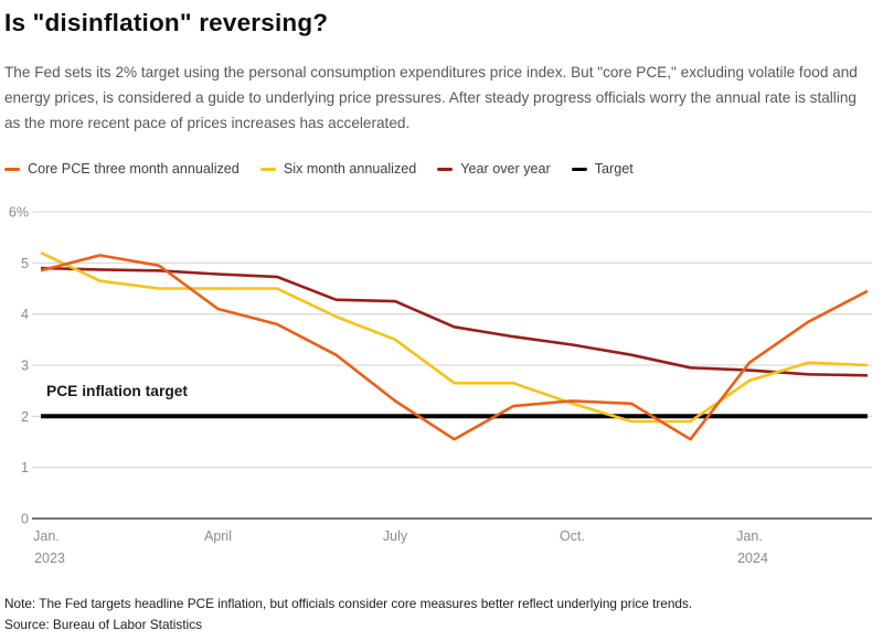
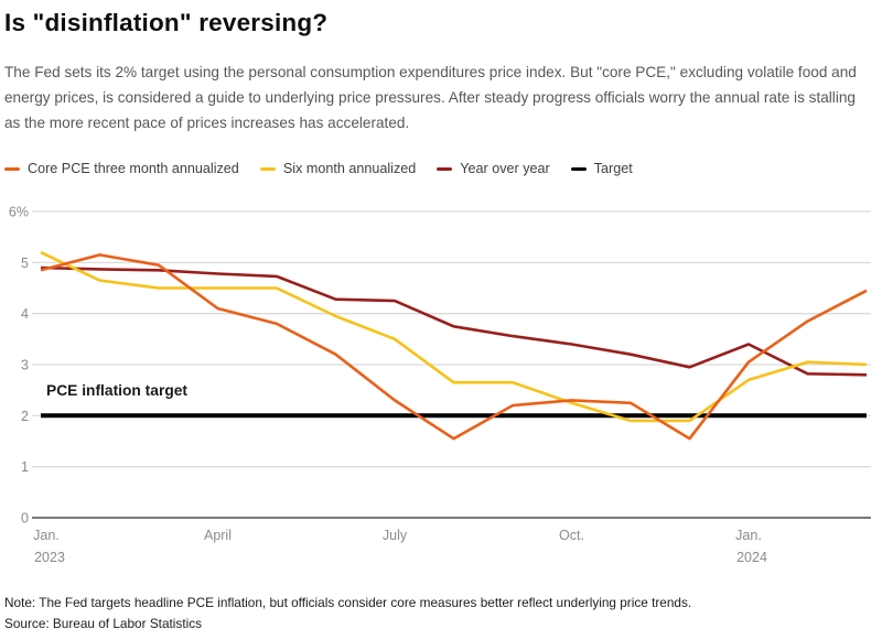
Year over year/Jan. 2024: 2.9% -> 3.4%
